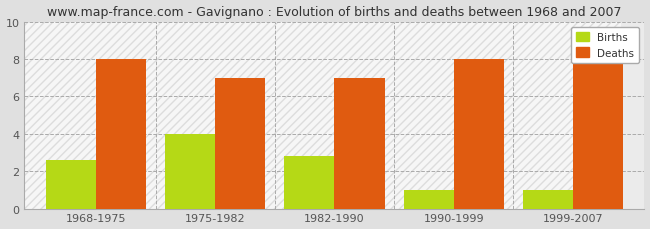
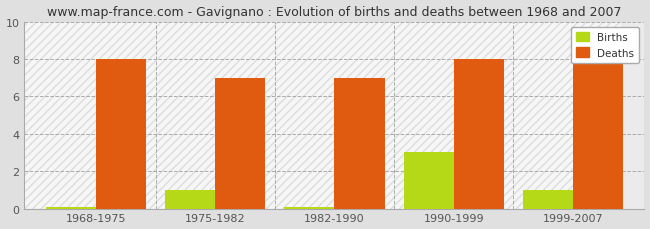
Births/1968-1975: 2.6 -> 0.1
Births/1975-1982: 4.0 -> 1.0
Births/1982-1990: 2.8 -> 0.1
Births/1990-1999: 1.0 -> 3.0
